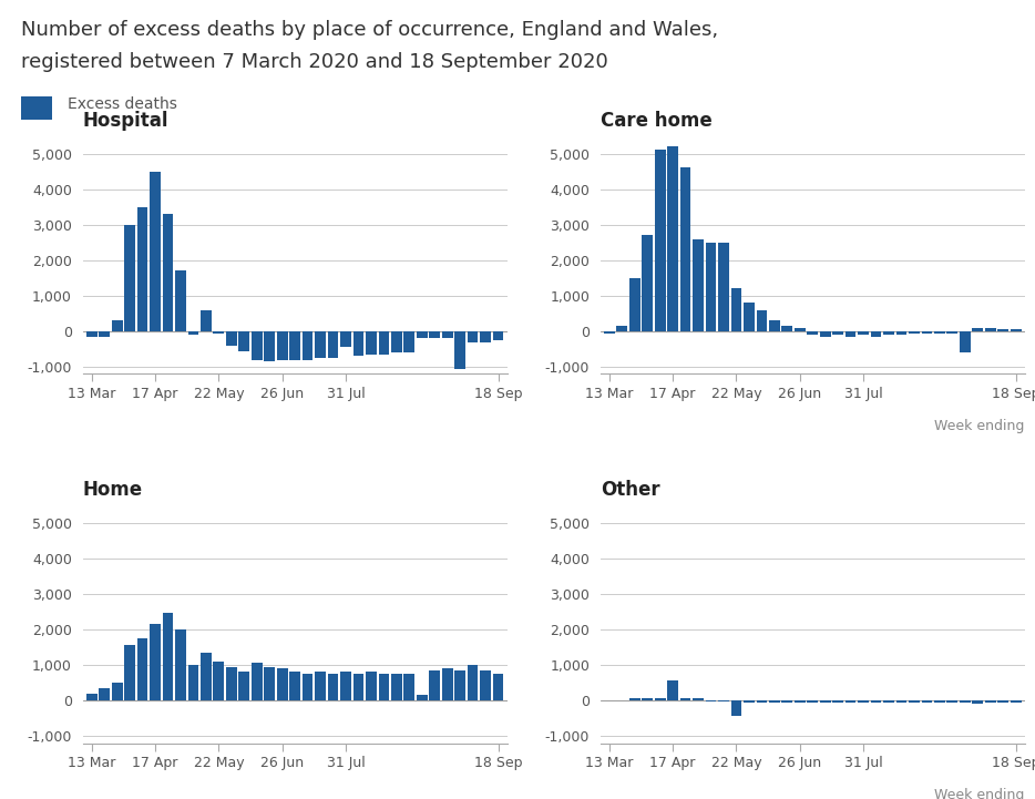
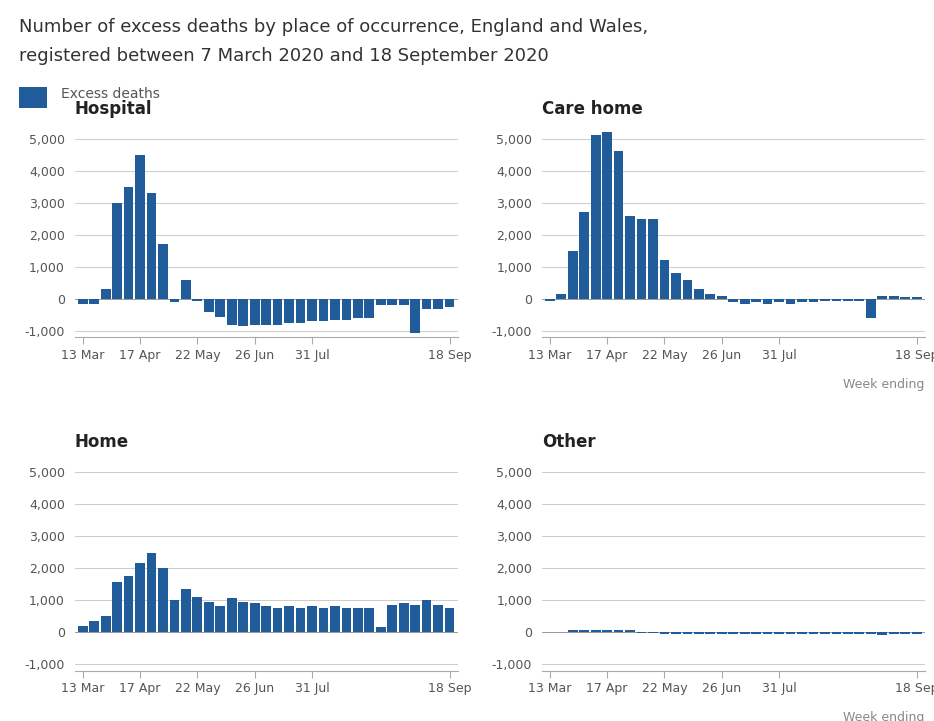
Hospital/31 Jul: -450 -> -700
Other/17 Apr: 550 -> 80
Other/22 May: -450 -> -50
